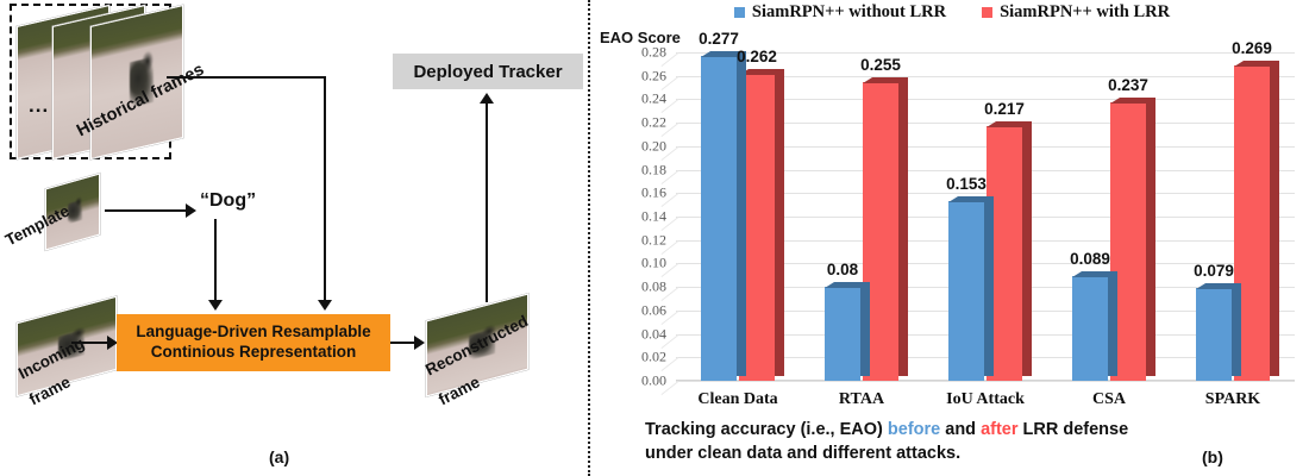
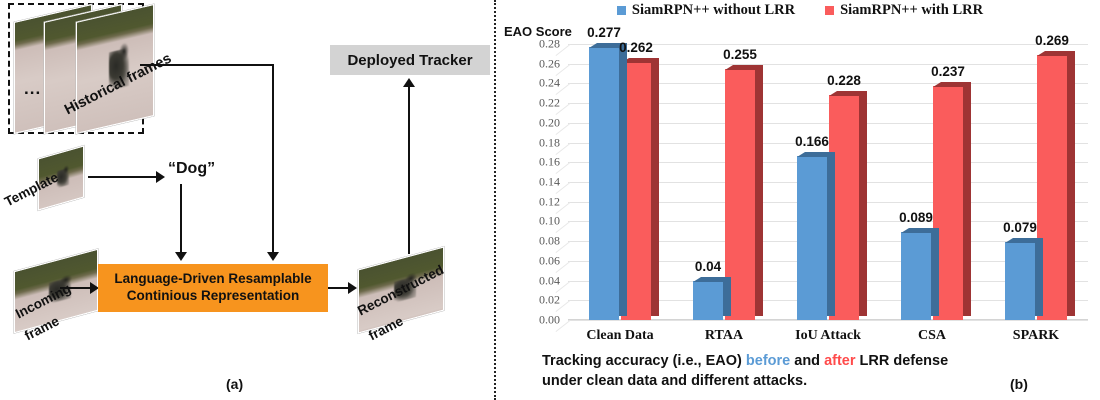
SiamRPN++ without LRR/RTAA: 0.08 -> 0.04
SiamRPN++ without LRR/IoU Attack: 0.153 -> 0.166
SiamRPN++ with LRR/IoU Attack: 0.217 -> 0.228
